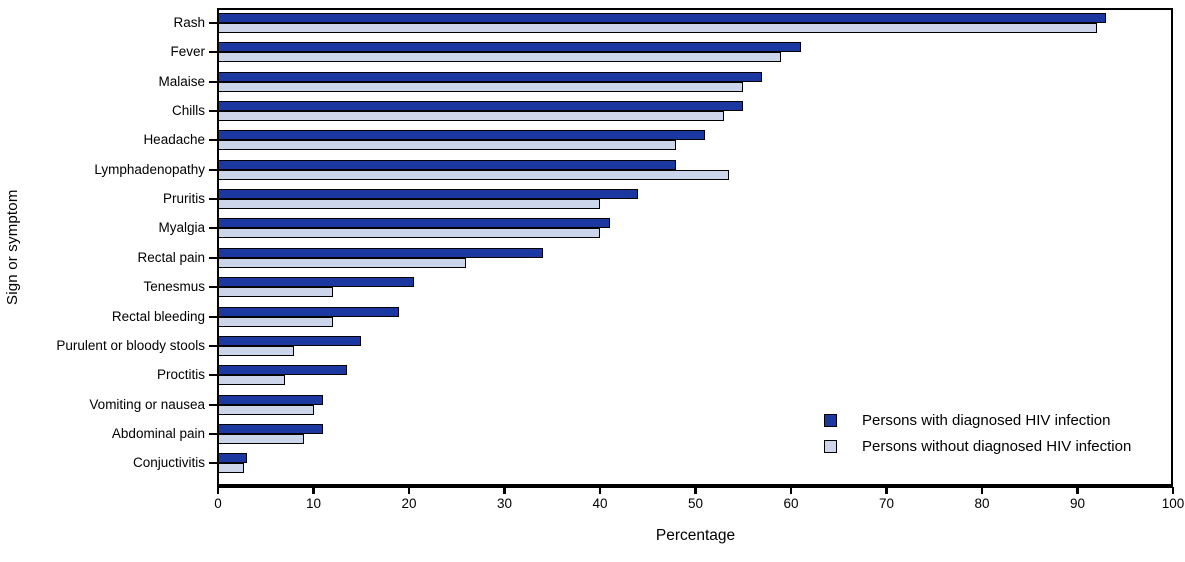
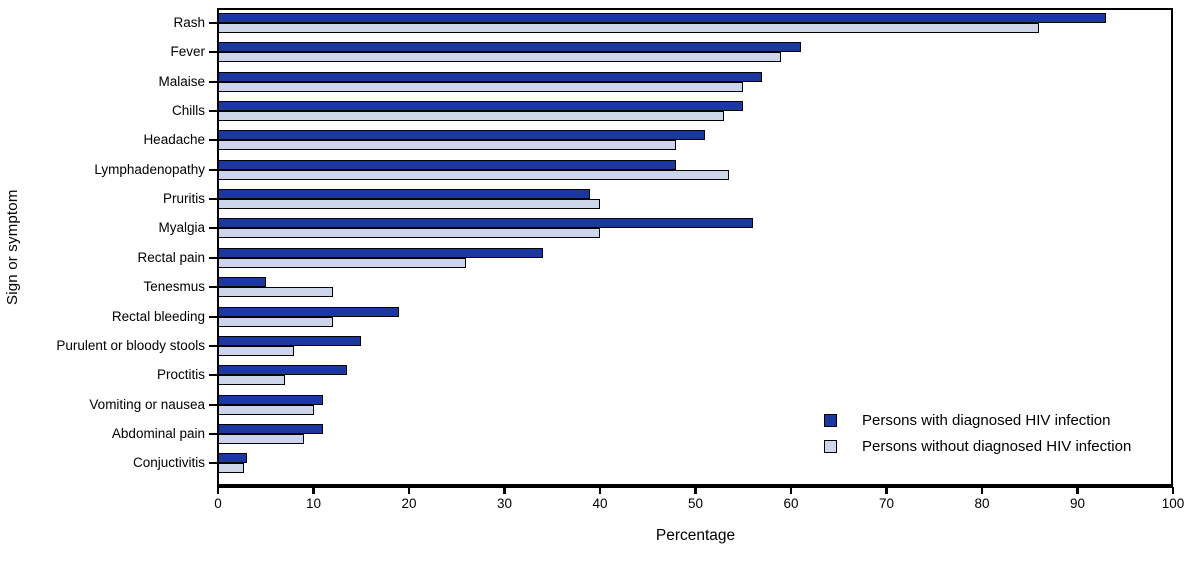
Persons without diagnosed HIV infection/Rash: 92 -> 86
Persons with diagnosed HIV infection/Pruritis: 44 -> 39
Persons with diagnosed HIV infection/Myalgia: 41 -> 56
Persons with diagnosed HIV infection/Tenesmus: 20 -> 5
